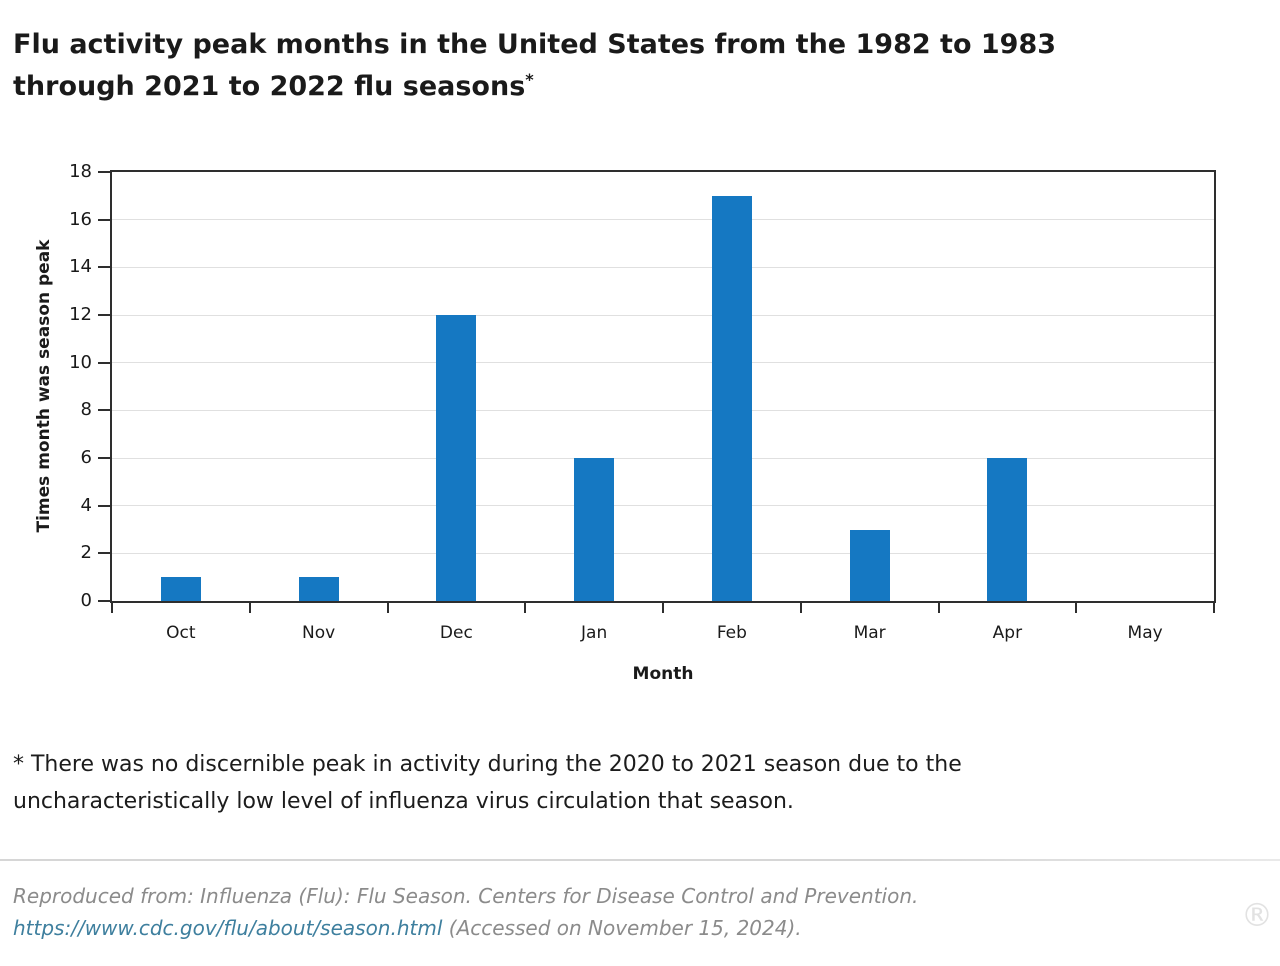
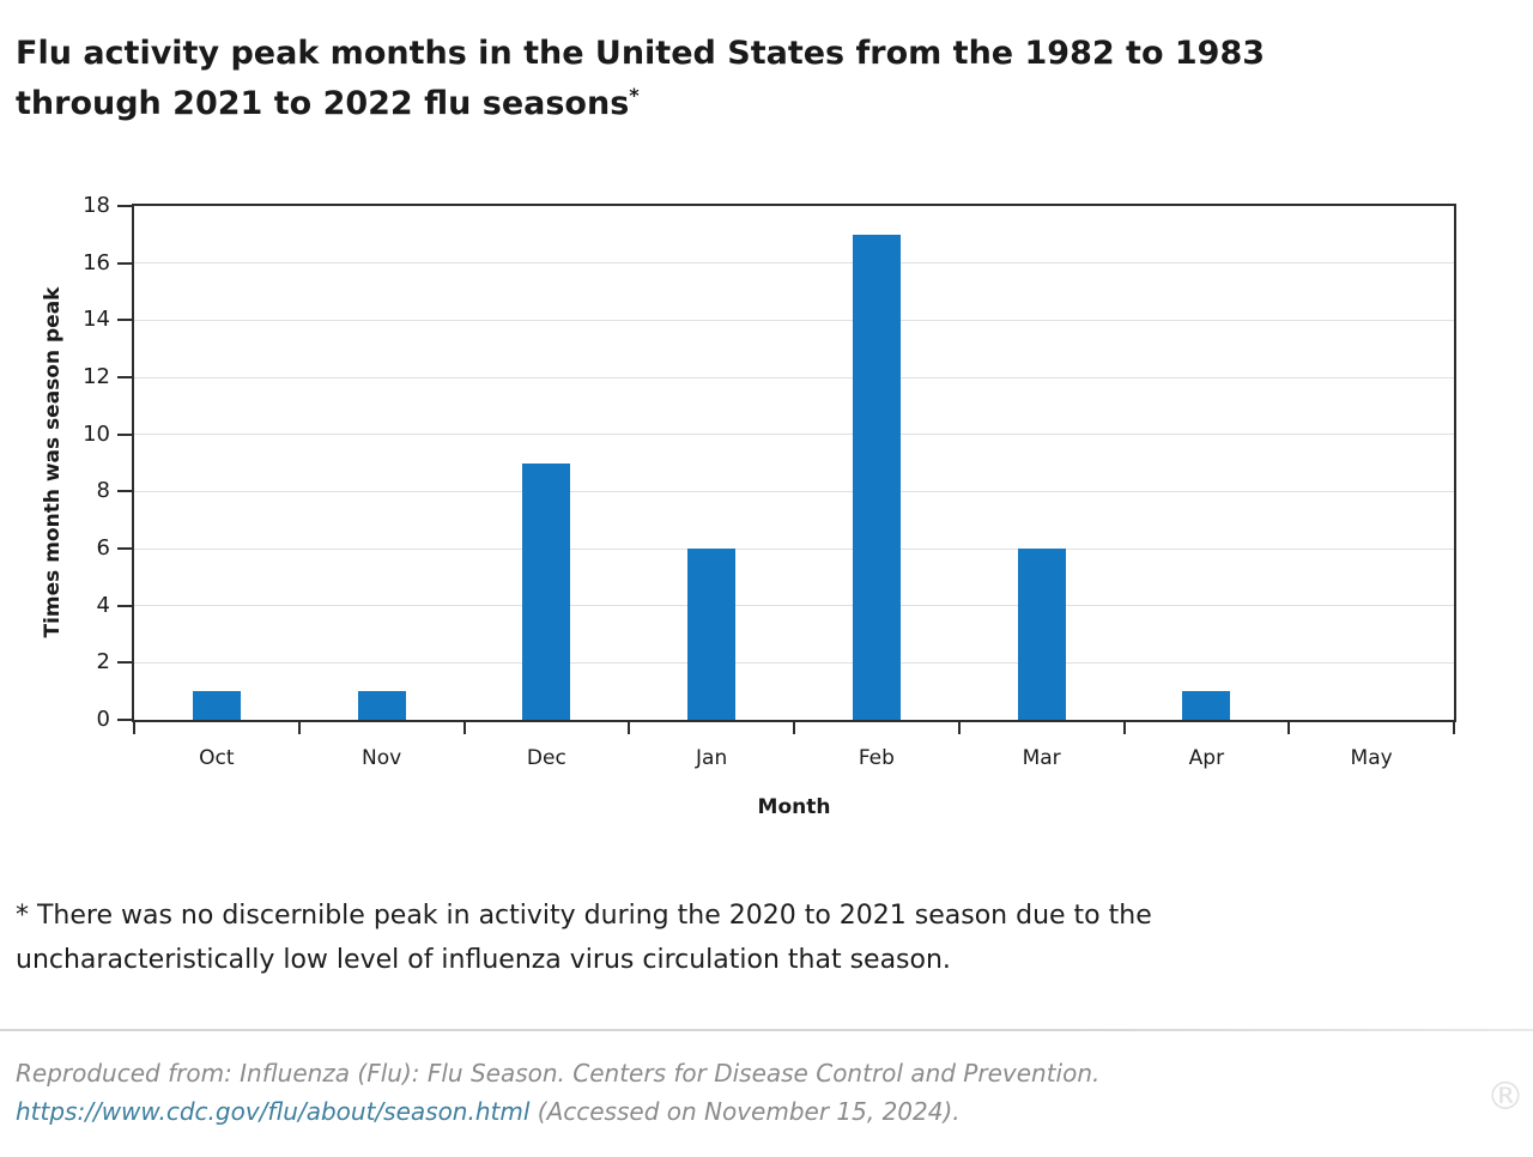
Dec: 12 -> 9
Mar: 3 -> 6
Apr: 6 -> 1
